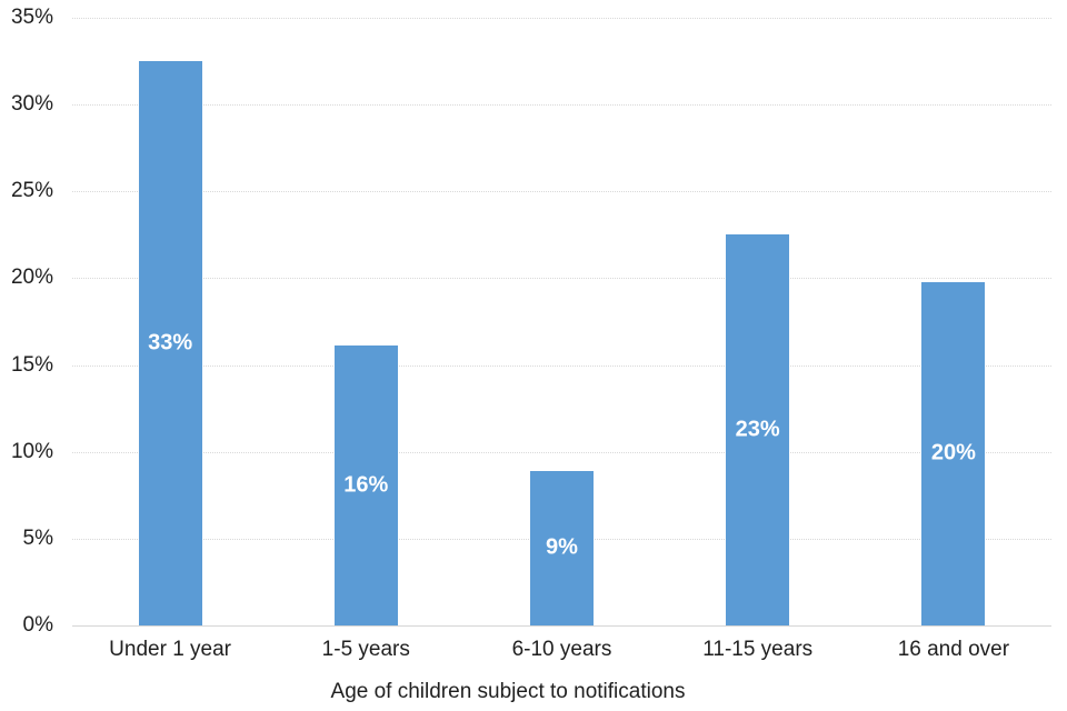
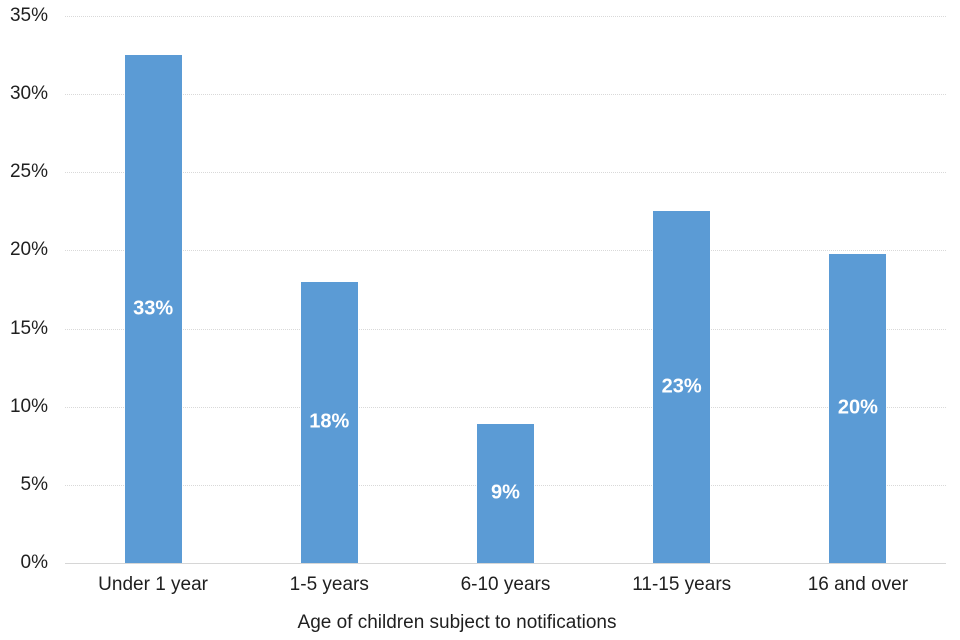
1-5 years: 16% -> 18%
